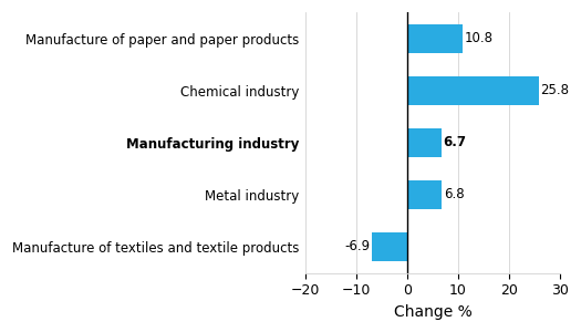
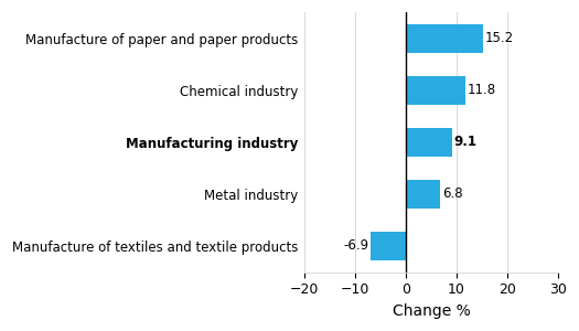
Manufacture of paper and paper products: 10.8 -> 15.2
Chemical industry: 25.8 -> 11.8
Manufacturing industry: 6.7 -> 9.1
